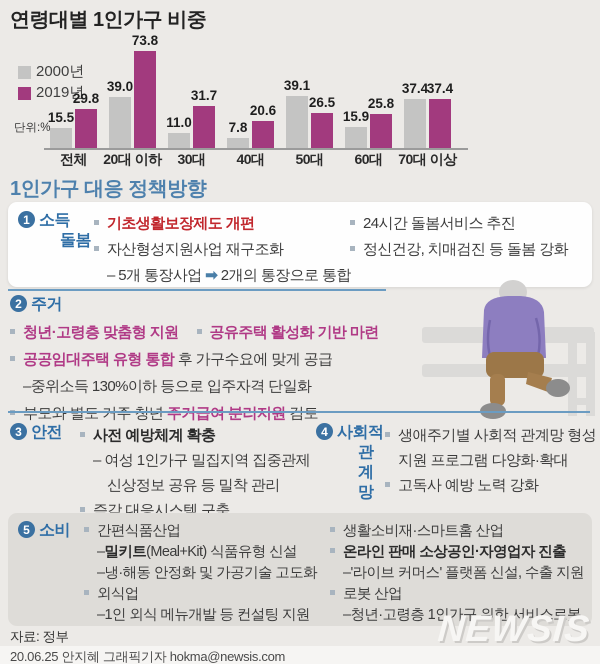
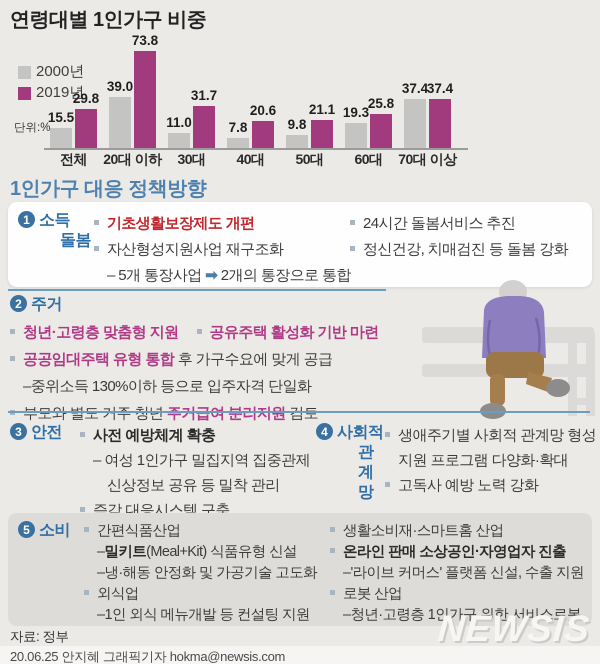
2000년/50대: 39.1 -> 9.8
2019년/50대: 26.5 -> 21.1
2000년/60대: 15.9 -> 19.3
